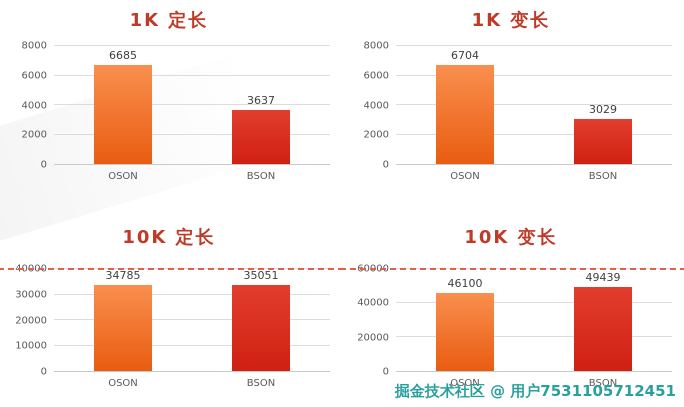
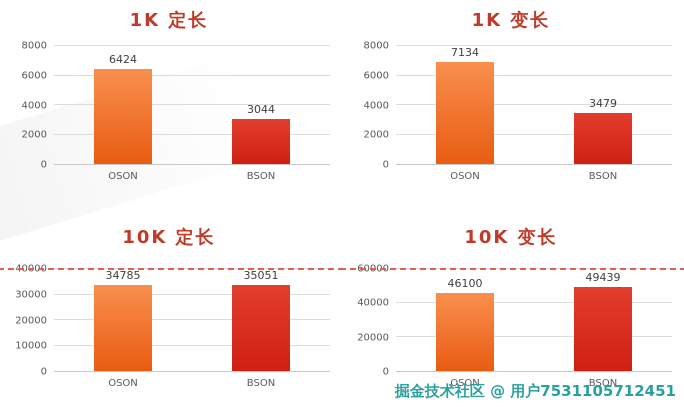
1K 定长/OSON: 6685 -> 6424
1K 定长/BSON: 3637 -> 3044
1K 变长/OSON: 6704 -> 7134
1K 变长/BSON: 3029 -> 3479
